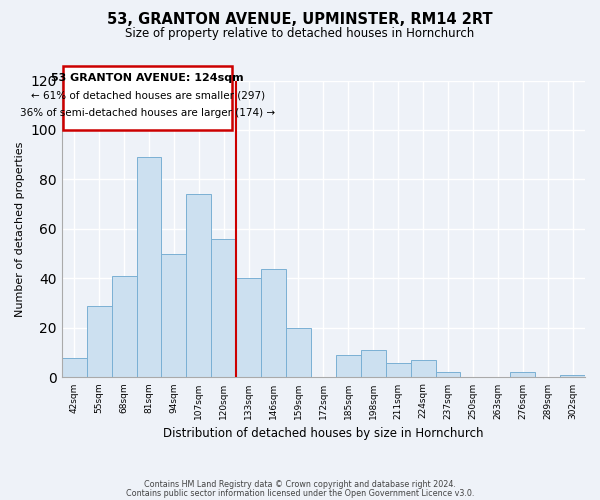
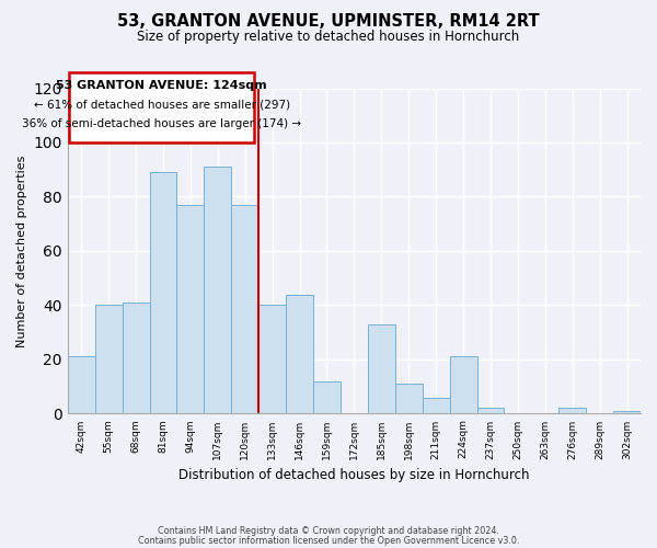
42sqm: 8 -> 21
55sqm: 29 -> 40
94sqm: 50 -> 77
107sqm: 74 -> 91
120sqm: 56 -> 77
159sqm: 20 -> 12
185sqm: 9 -> 33
224sqm: 7 -> 21
